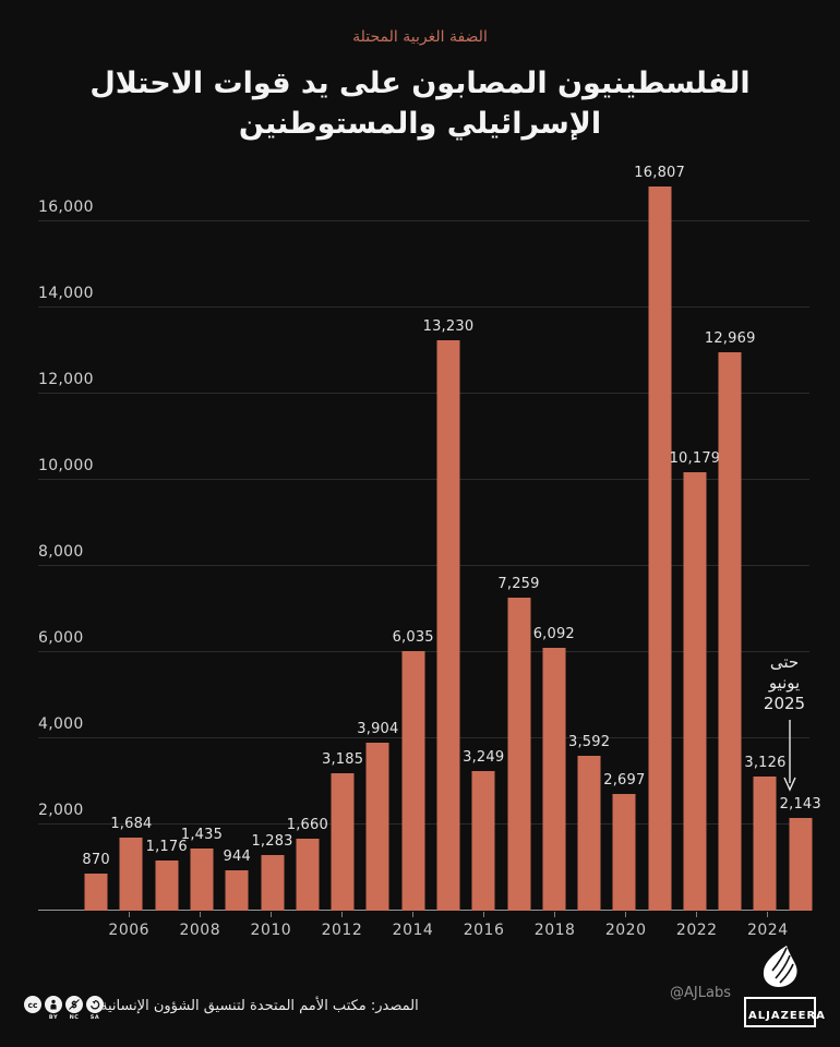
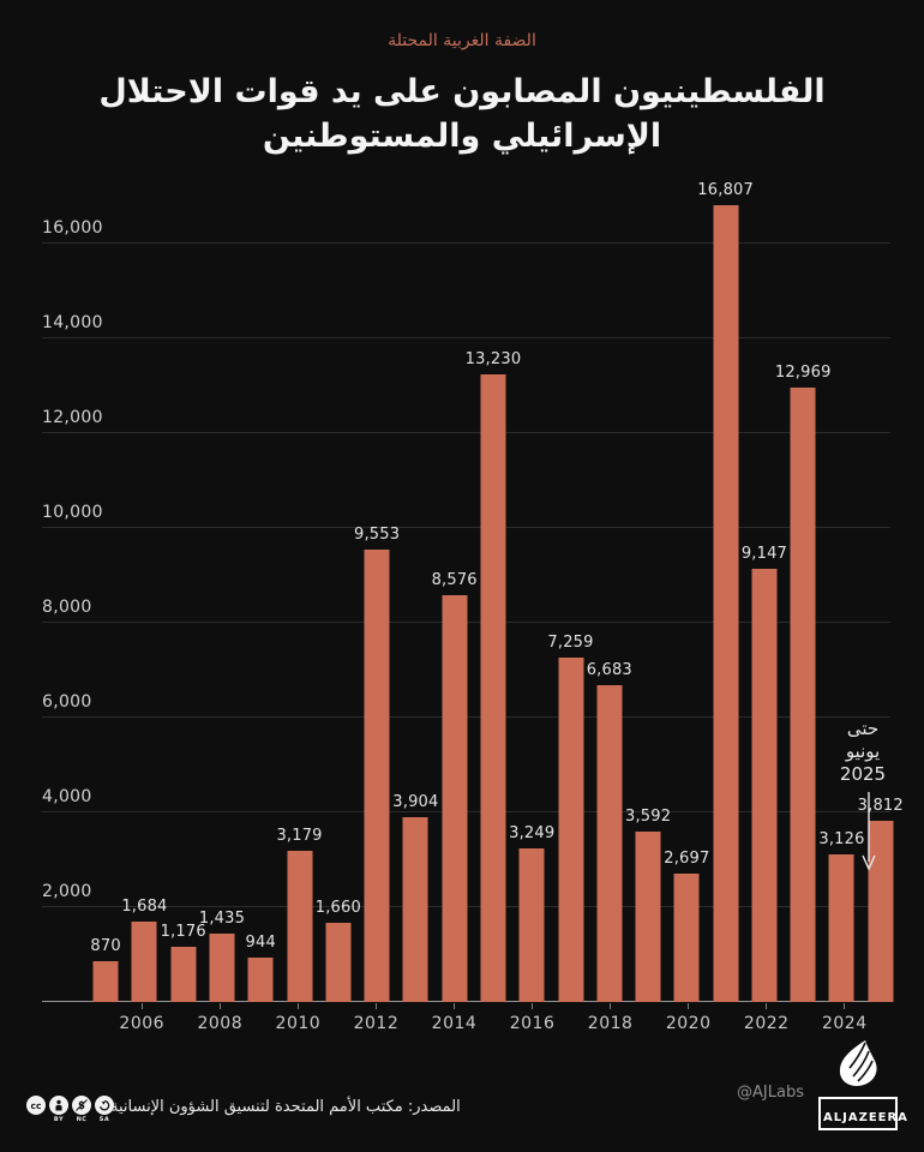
2010: 1,283 -> 3,179
2012: 3,185 -> 9,553
2014: 6,035 -> 8,576
2018: 6,092 -> 6,683
2022: 10,179 -> 9,147
2025: 2,143 -> 3,812
